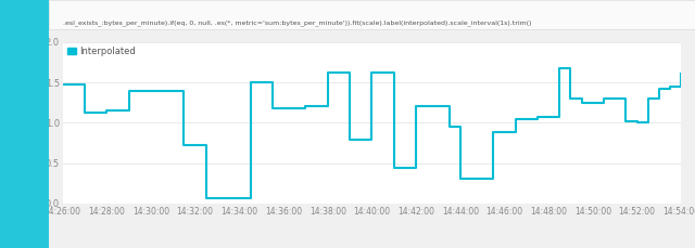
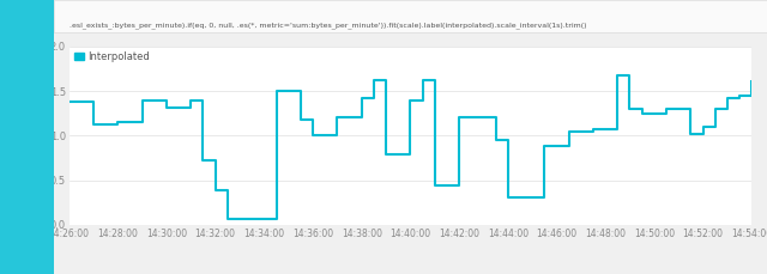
14:26:00: 1.47 -> 1.38
14:30:00: 1.40 -> 1.32
14:32:00: 0.72 -> 0.38
14:36:00: 1.18 -> 1.00
14:38:00: 1.62 -> 1.42
14:40:00: 1.62 -> 1.40
14:52:00: 1.00 -> 1.10
